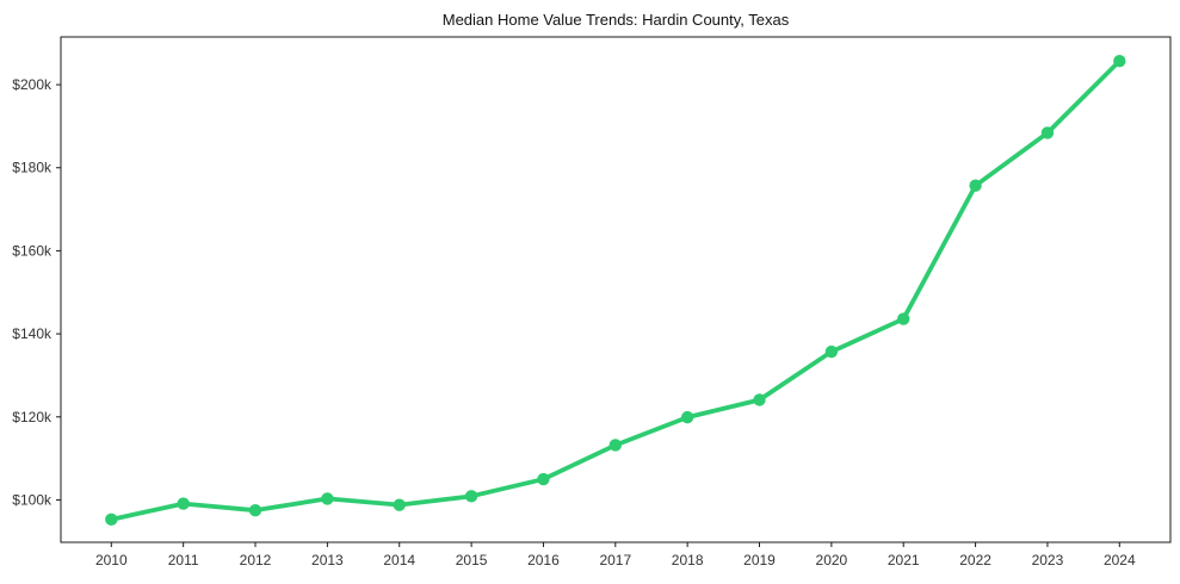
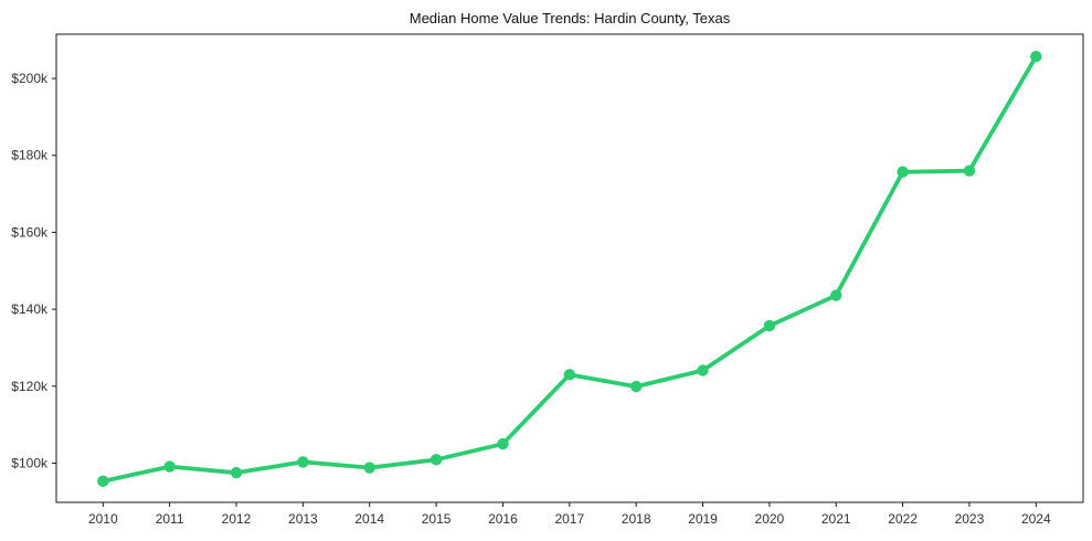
2017: $113k -> $123k
2023: $188k -> $176k
